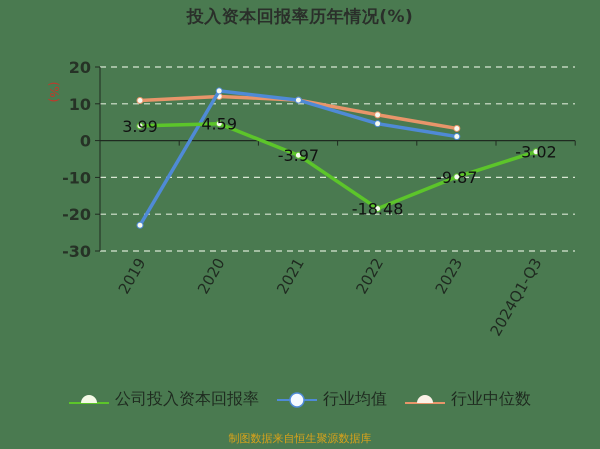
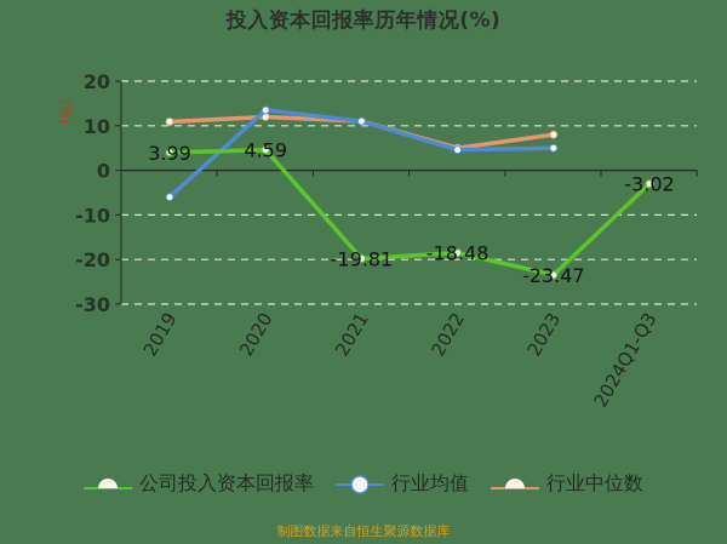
行业均值/2019: -23 -> -6
公司投入资本回报率/2021: -3.97 -> -19.81
行业中位数/2022: 7 -> 5
公司投入资本回报率/2023: -9.87 -> -23.47
行业均值/2023: 1 -> 5
行业中位数/2023: 3 -> 8
